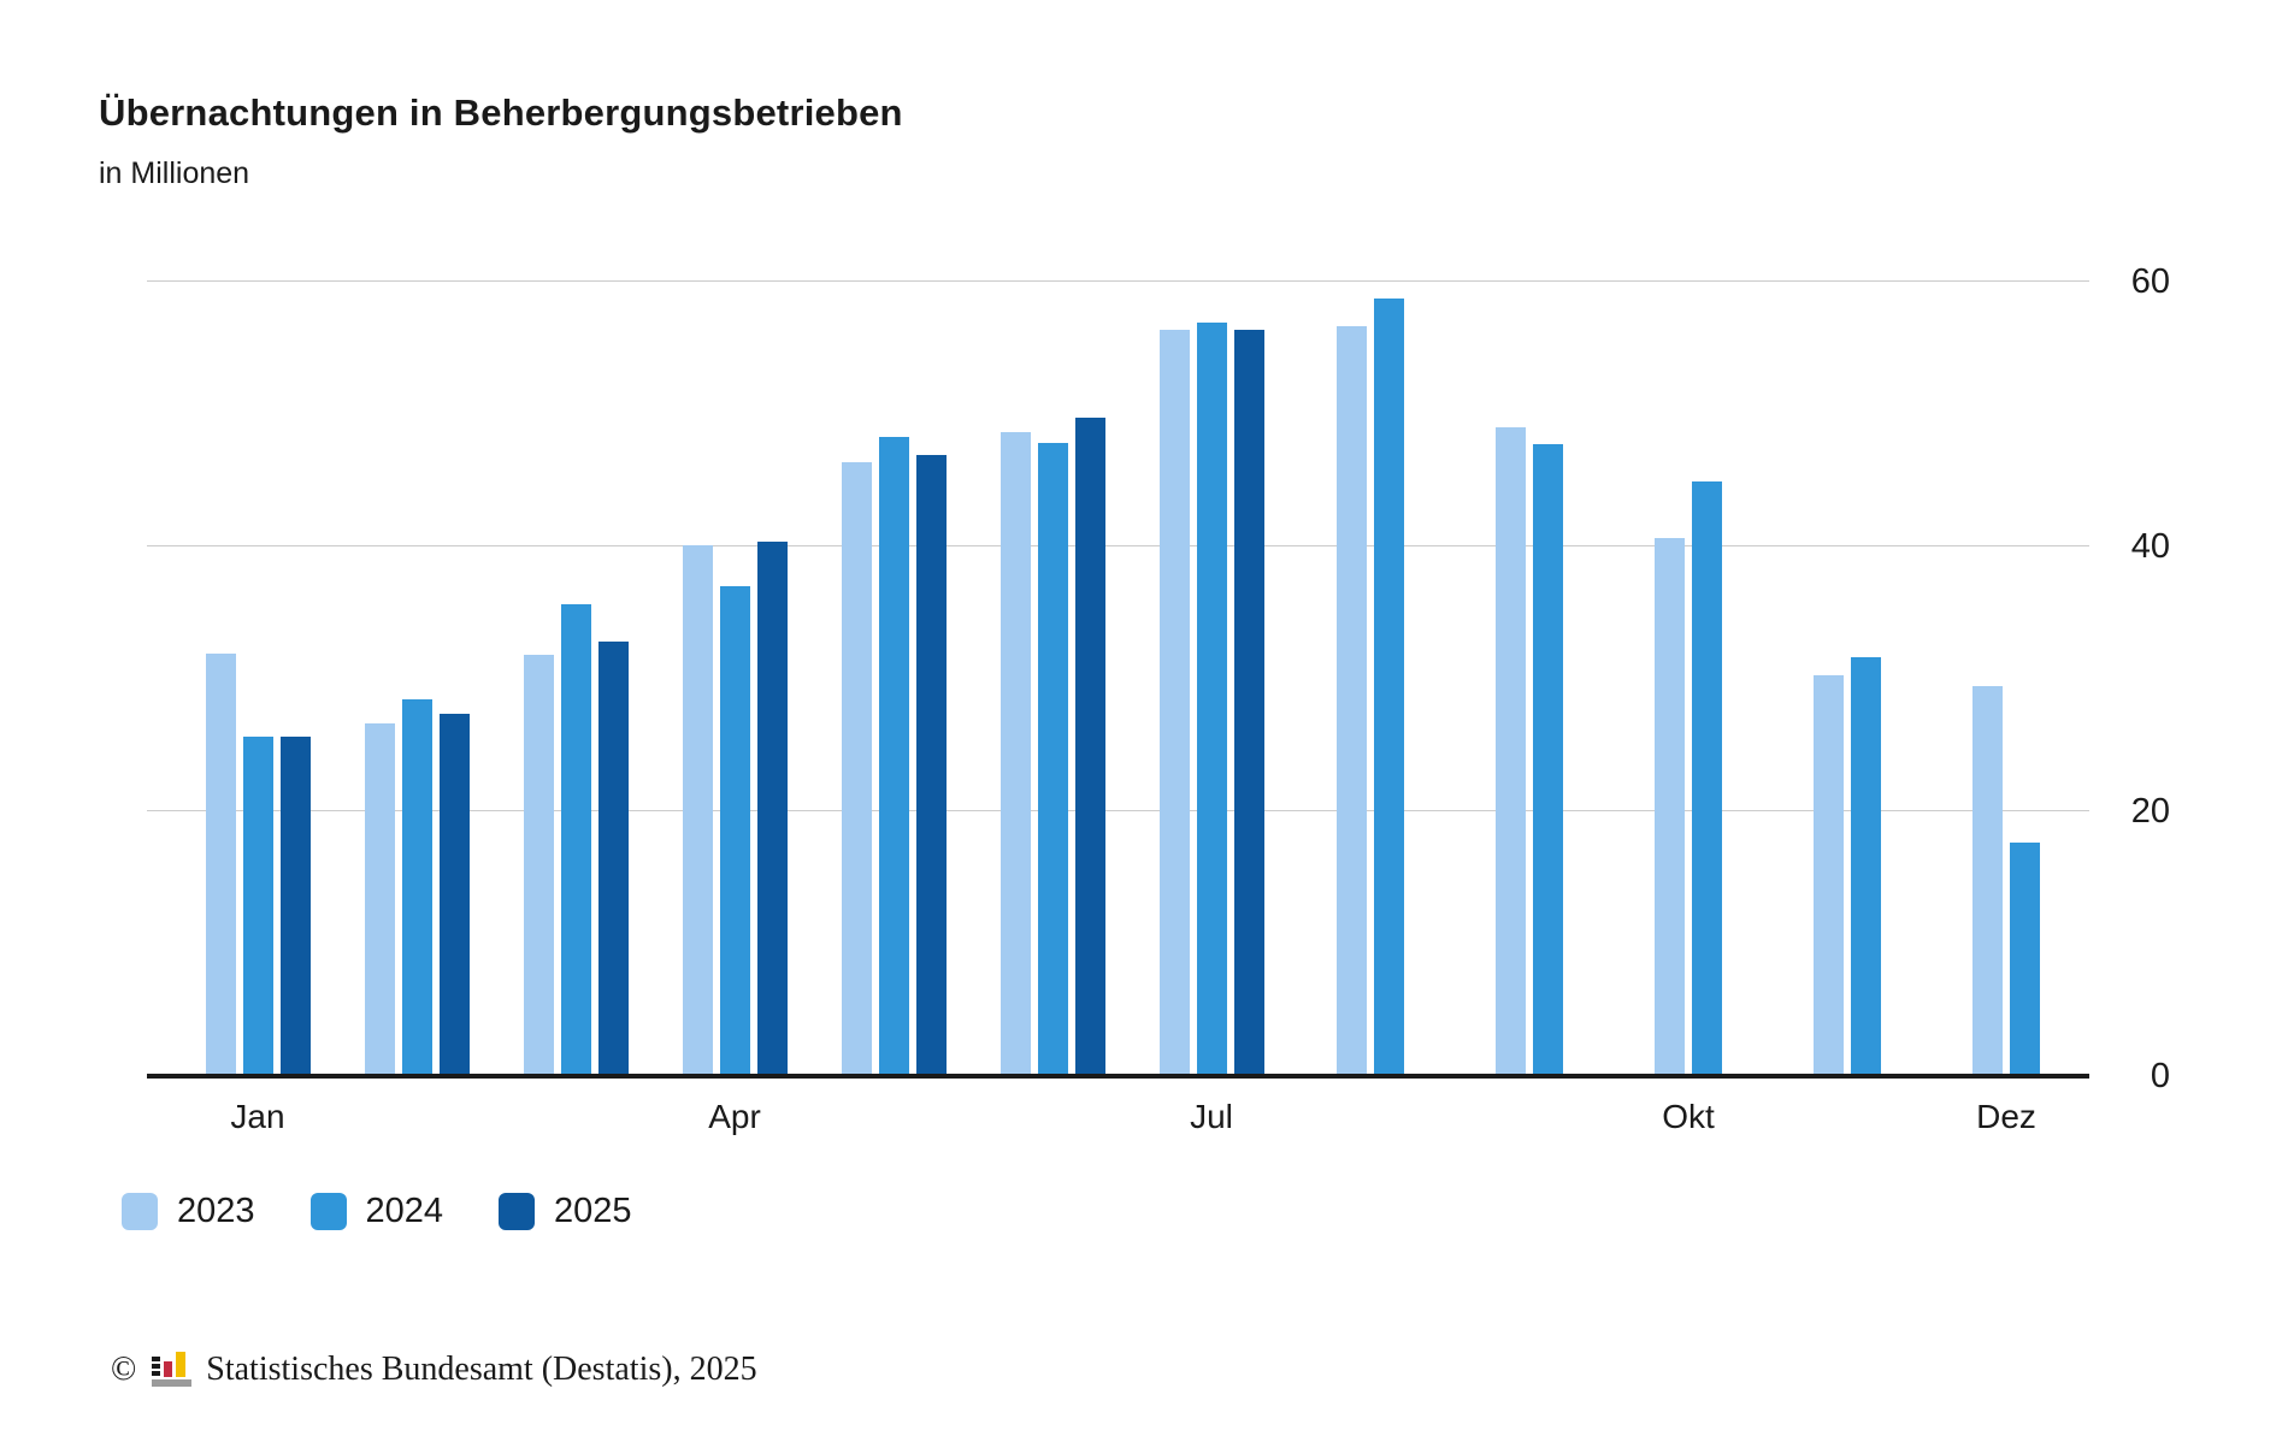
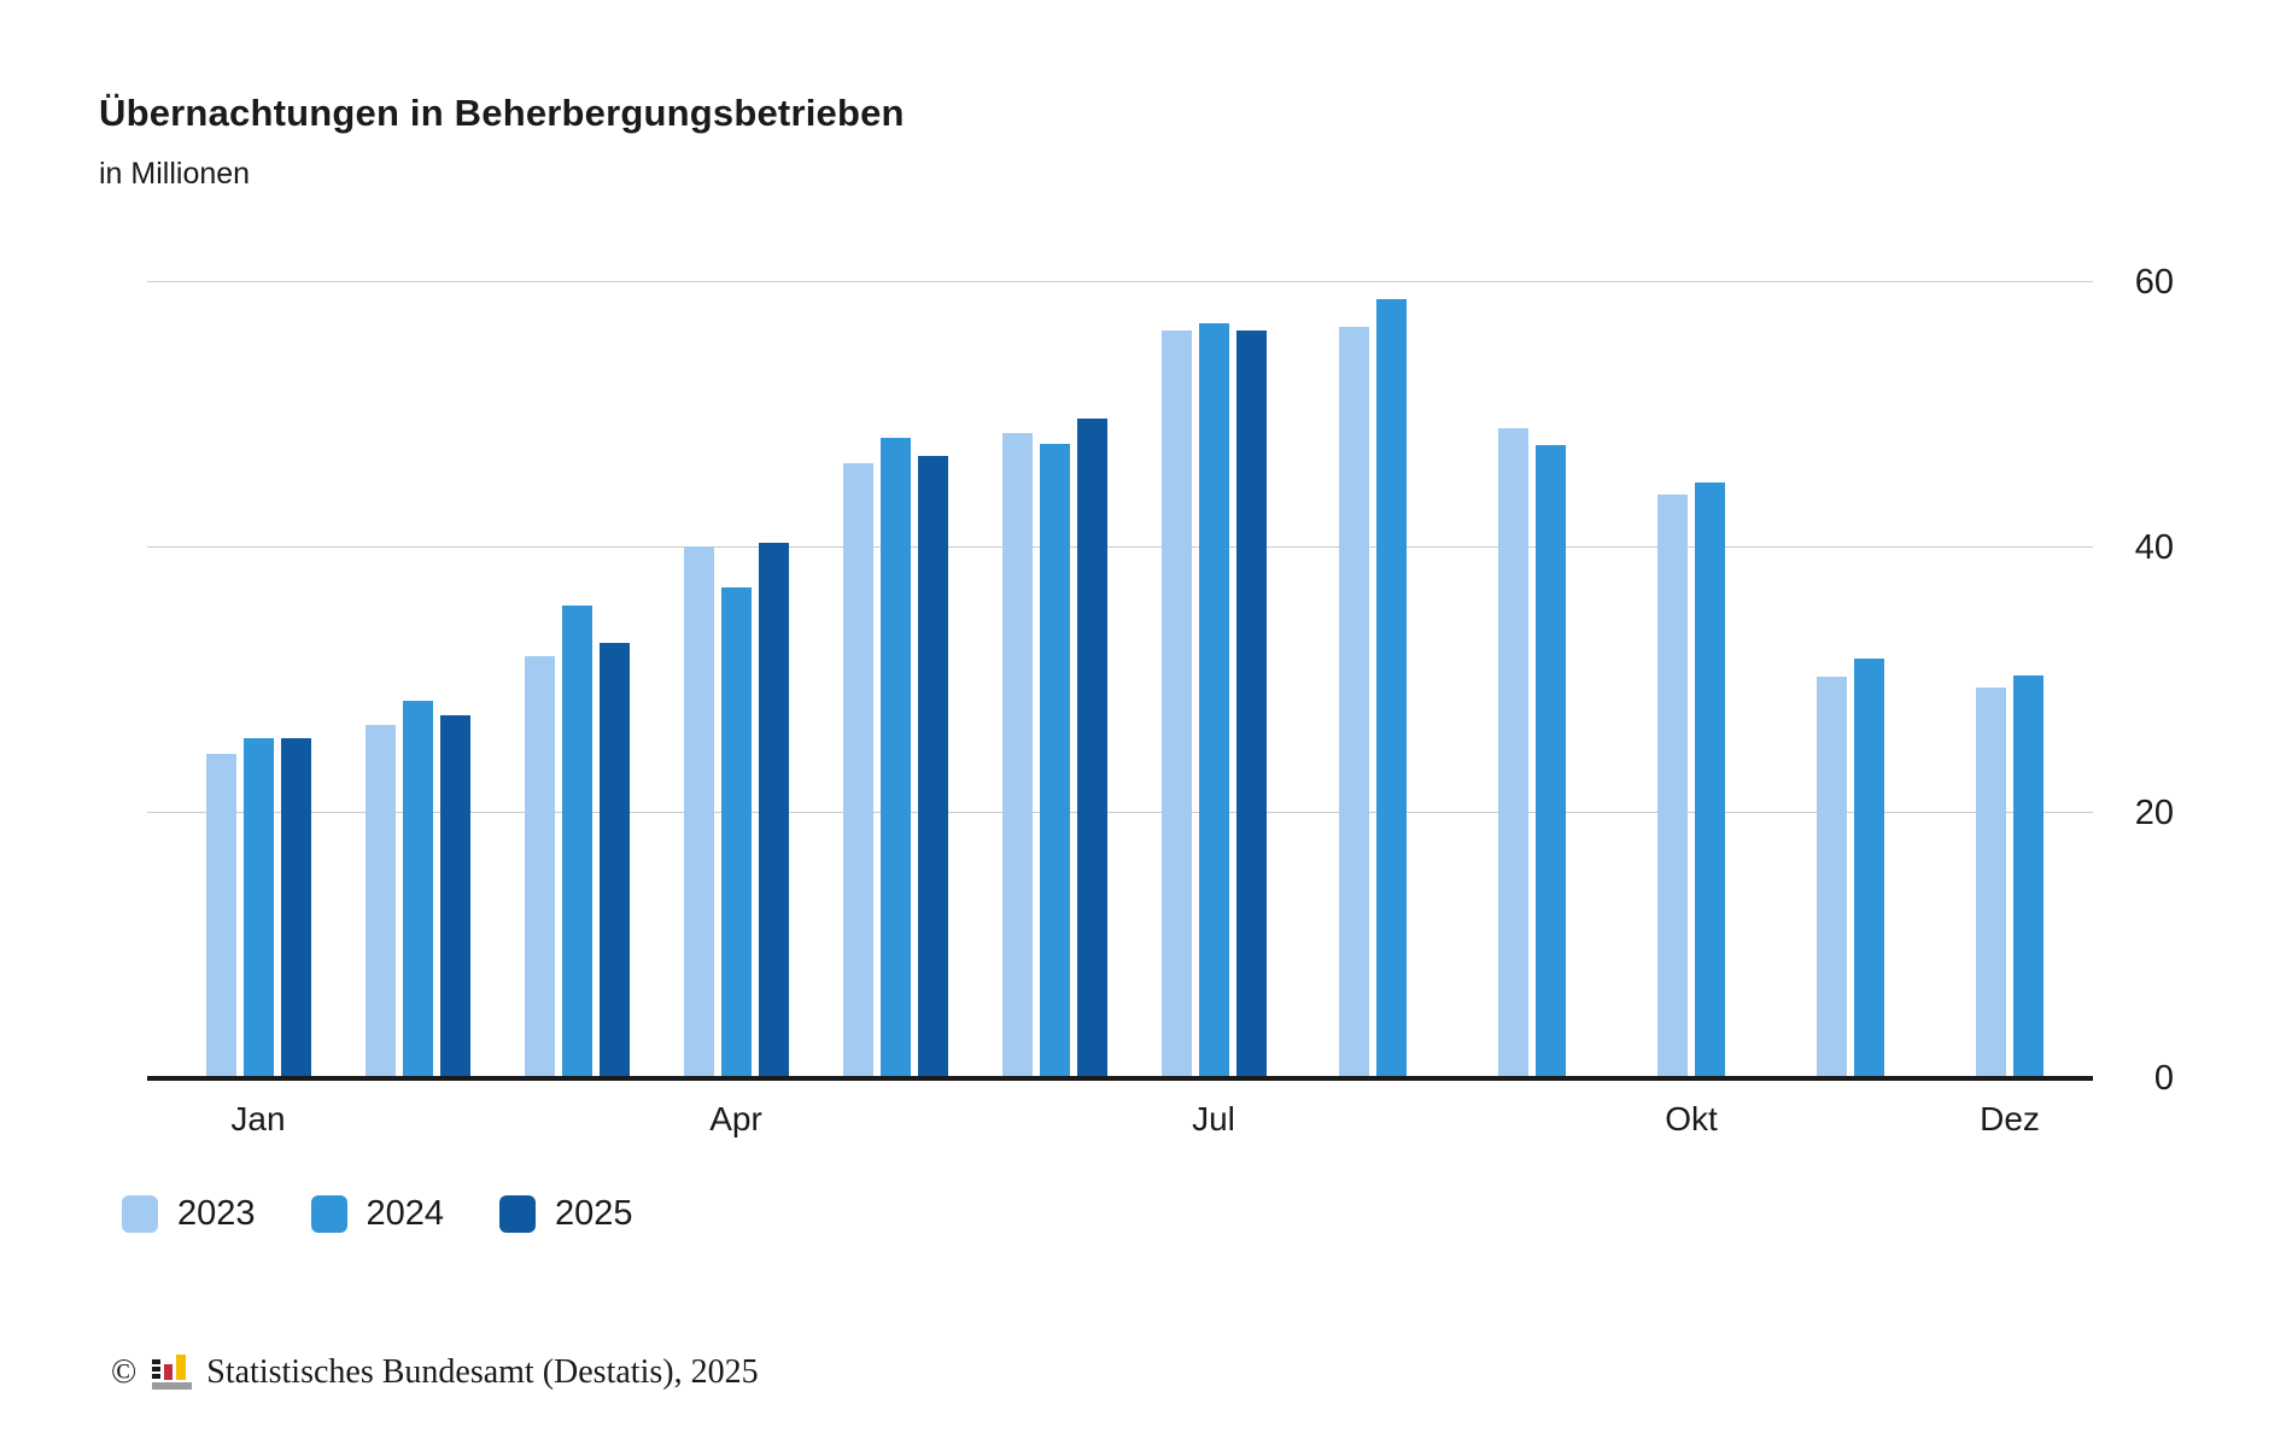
2023/Jan: 31.9 -> 24.5
2023/Okt: 40.6 -> 44.0
2024/Dez: 17.6 -> 30.4
